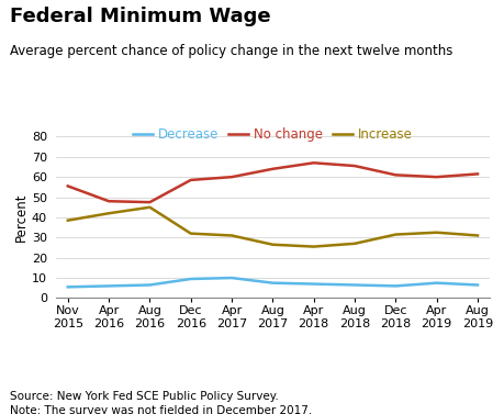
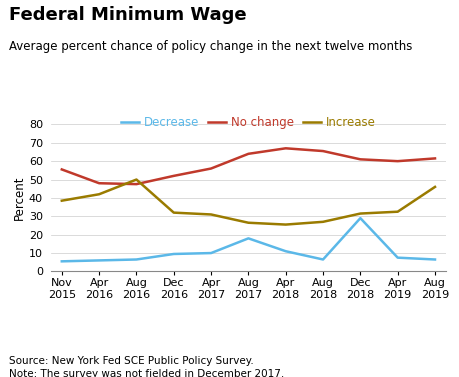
Increase/Aug 2016: 45 -> 50
No change/Dec 2016: 58 -> 52
No change/Apr 2017: 60 -> 56
Decrease/Aug 2017: 8 -> 18
Decrease/Apr 2018: 7 -> 11
Decrease/Dec 2018: 6 -> 29
Increase/Aug 2019: 31 -> 46
